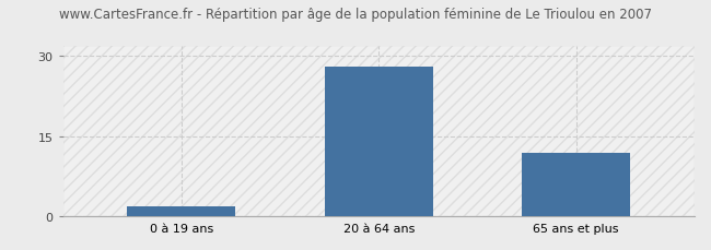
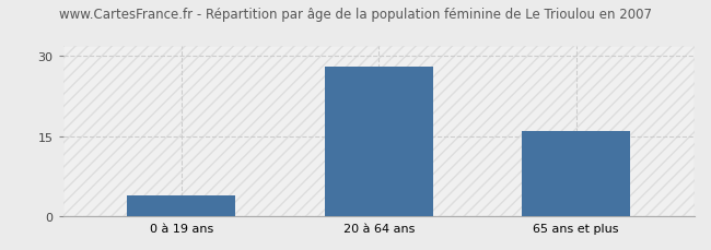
0 à 19 ans: 2 -> 4
65 ans et plus: 12 -> 16
